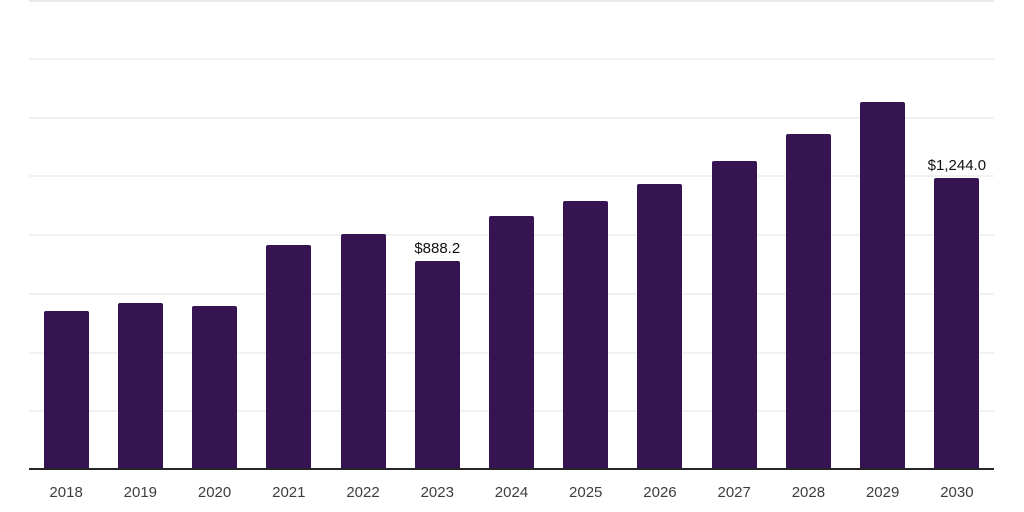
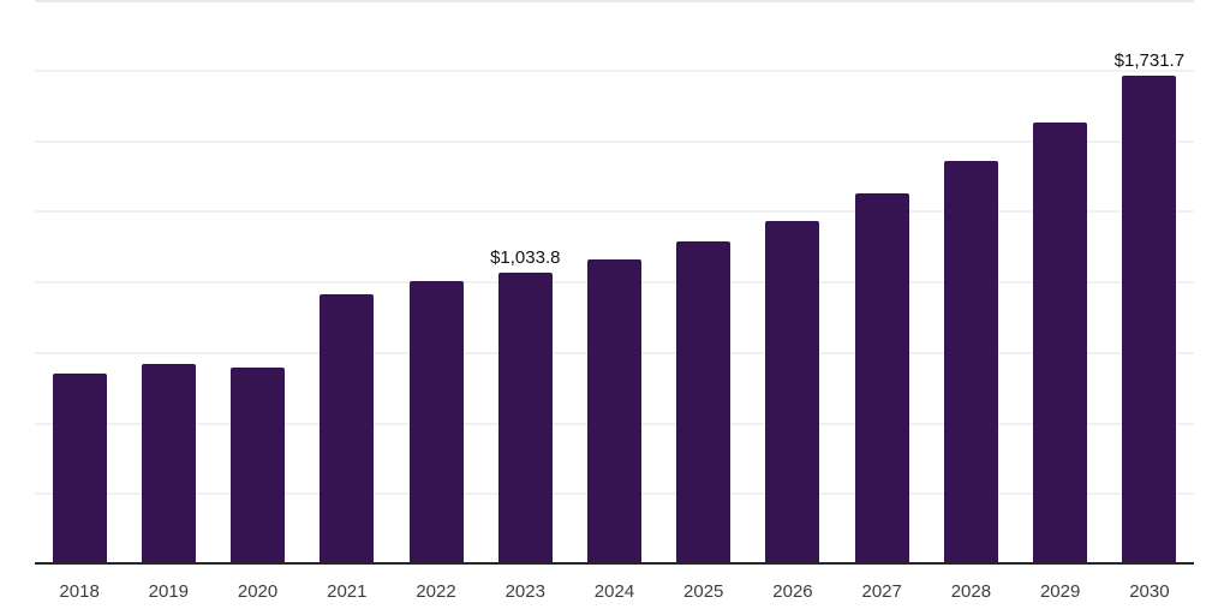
2023: $888.2 -> $1,033.8
2030: $1,244.0 -> $1,731.7
